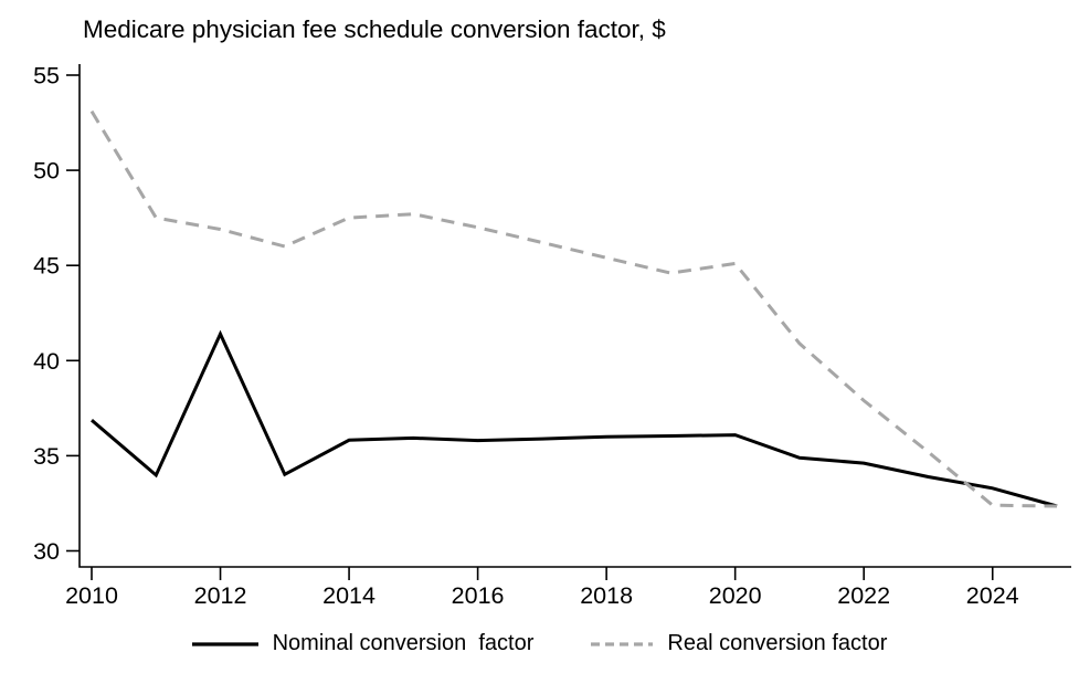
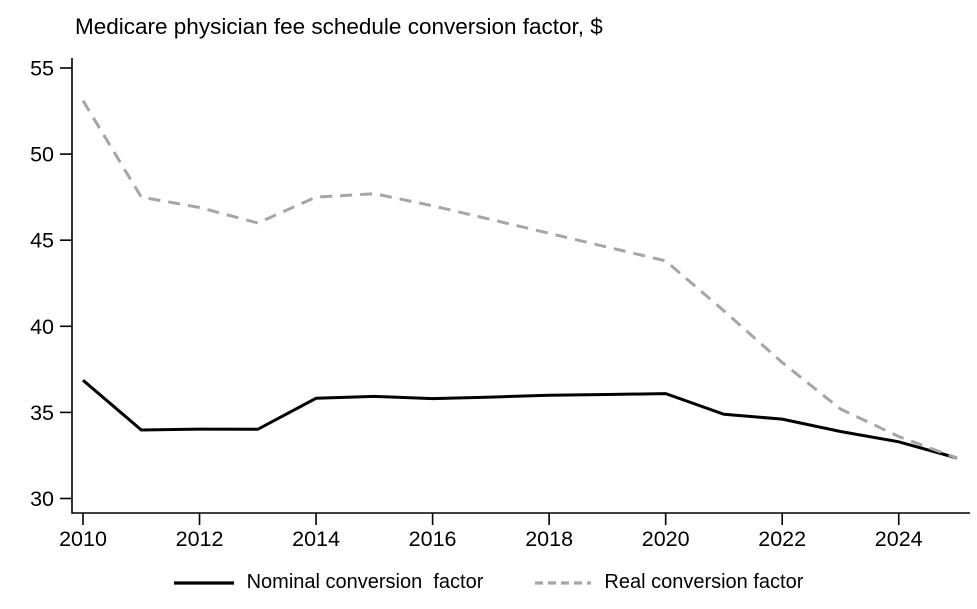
Nominal conversion factor/2012: 41.4 -> 34.0
Real conversion factor/2020: 45.1 -> 43.8
Real conversion factor/2024: 32.4 -> 33.6
